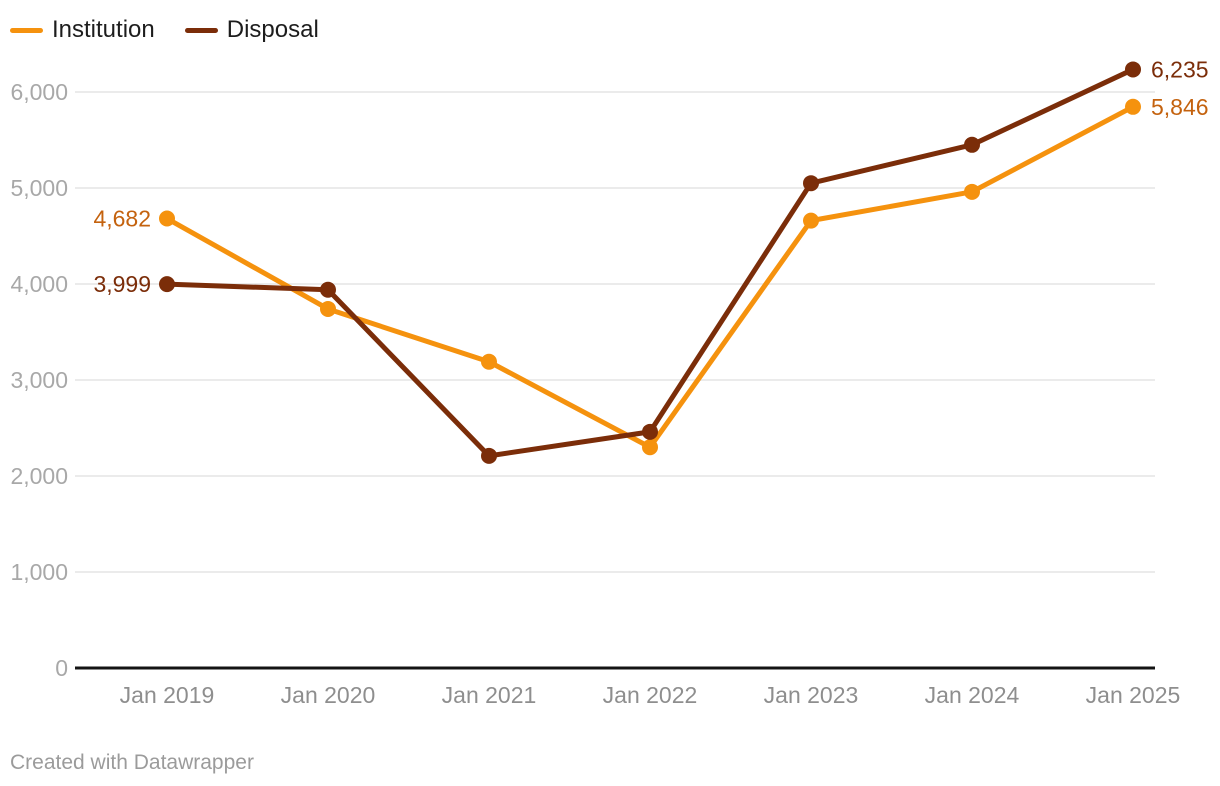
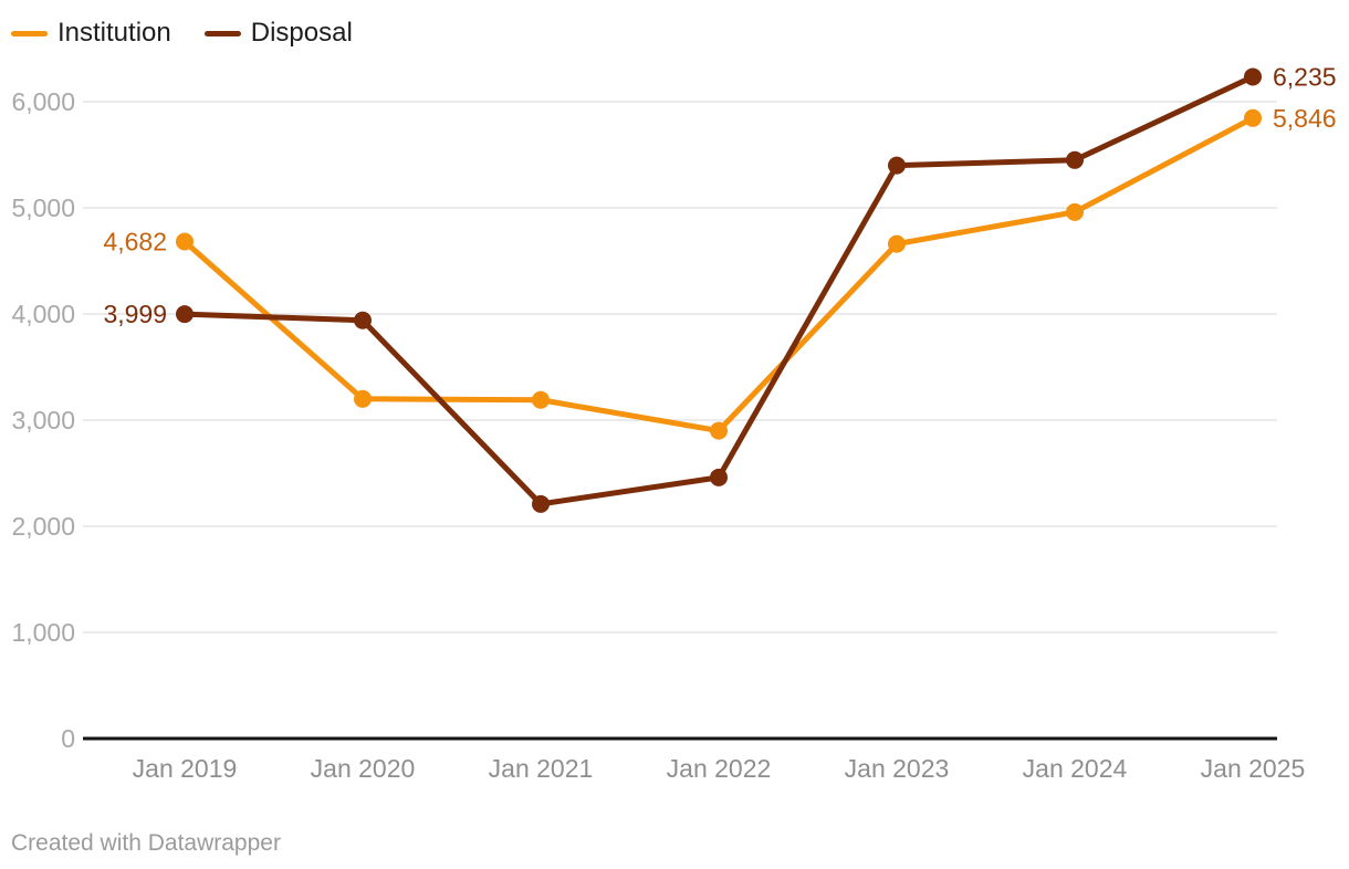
Institution/Jan 2020: 3700 -> 3200
Institution/Jan 2022: 2300 -> 2900
Disposal/Jan 2023: 5000 -> 5400
